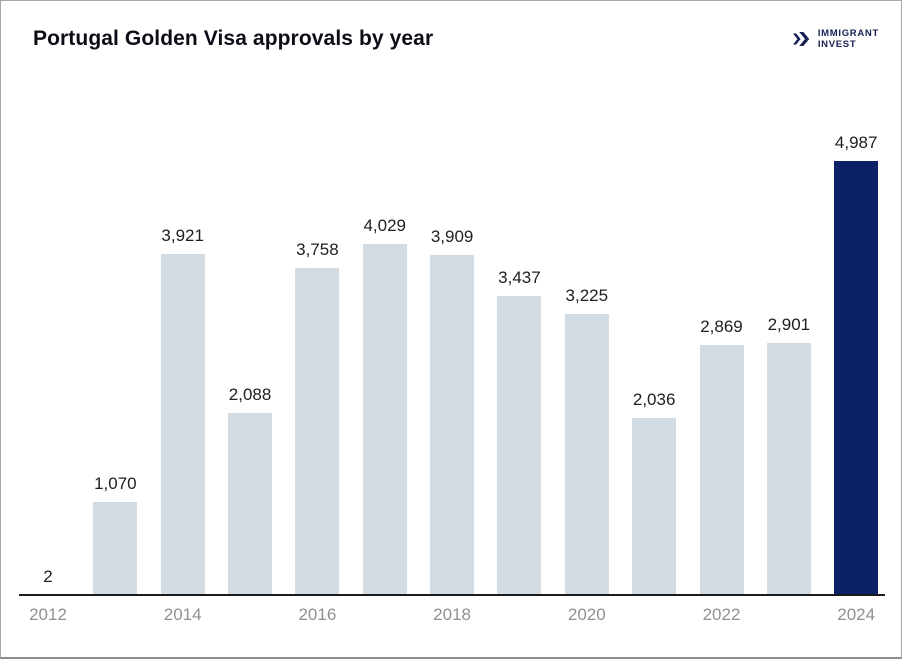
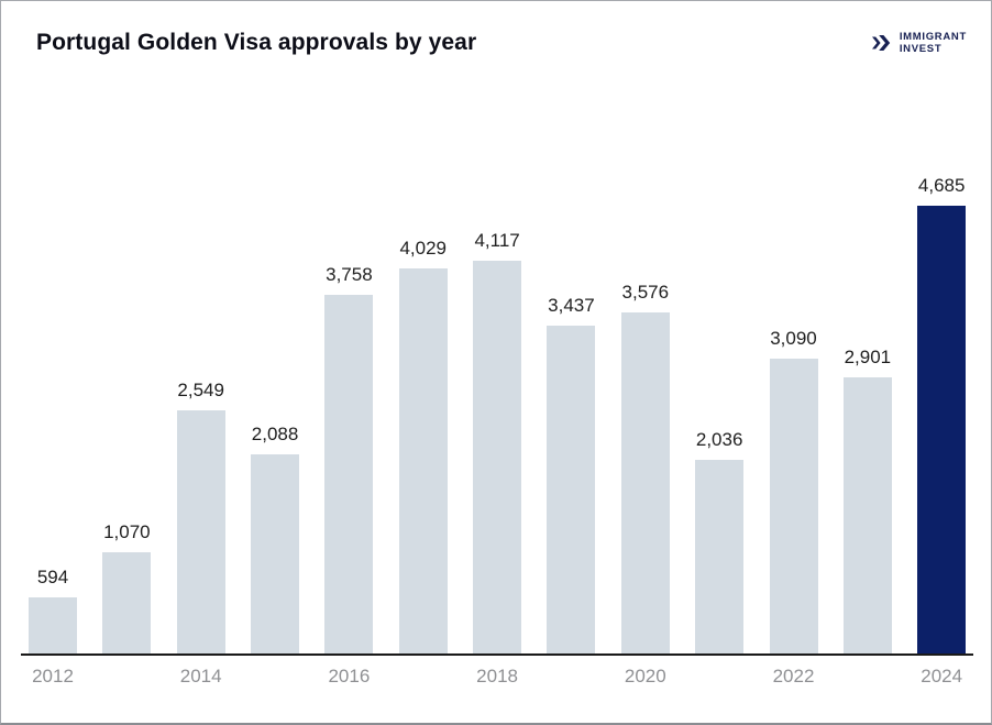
2012: 2 -> 594
2014: 3,921 -> 2,549
2018: 3,909 -> 4,117
2020: 3,225 -> 3,576
2022: 2,869 -> 3,090
2024: 4,987 -> 4,685
